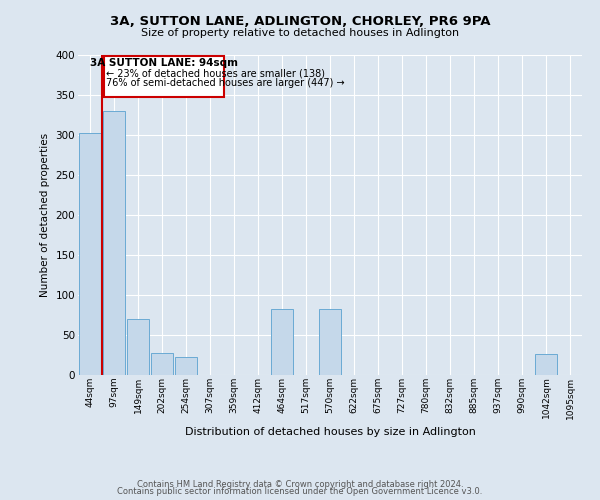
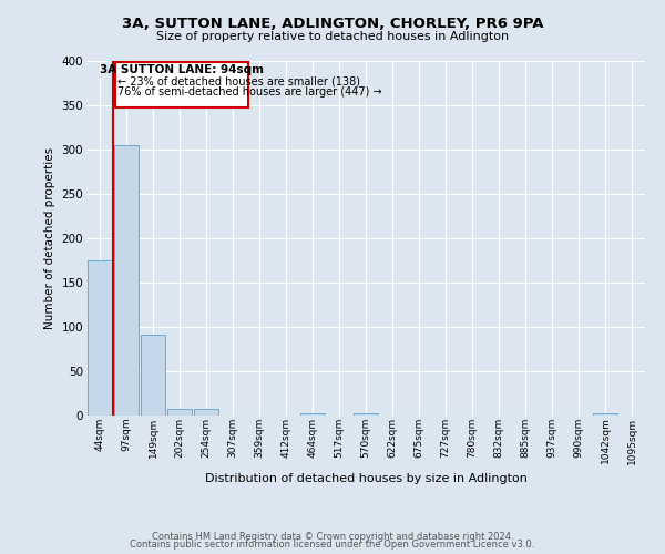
44sqm: 302 -> 175
97sqm: 330 -> 305
149sqm: 70 -> 91
202sqm: 28 -> 8
254sqm: 22 -> 8
464sqm: 82 -> 2
570sqm: 82 -> 2
1042sqm: 26 -> 2
